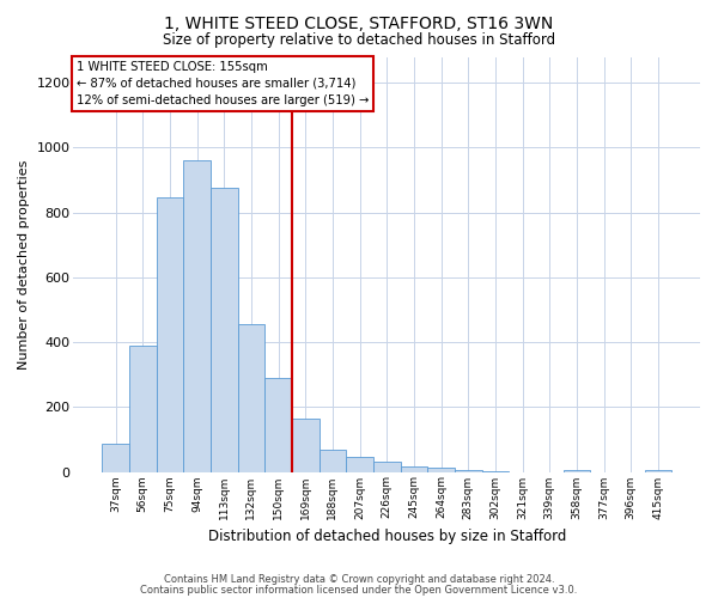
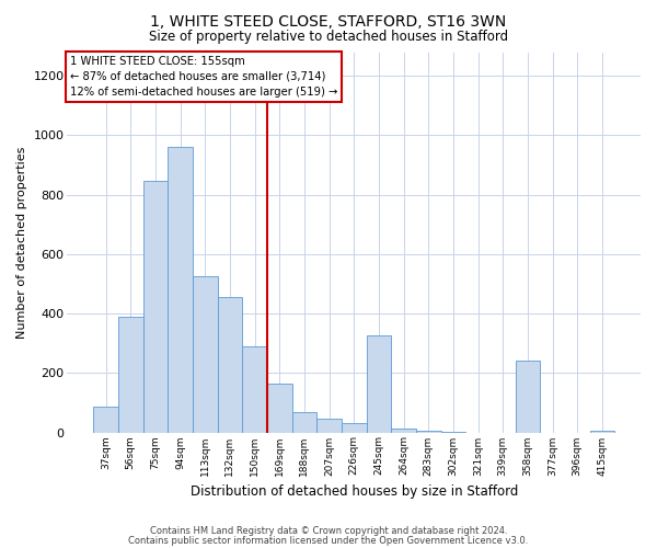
113sqm: 875 -> 525
245sqm: 18 -> 325
358sqm: 7 -> 240
